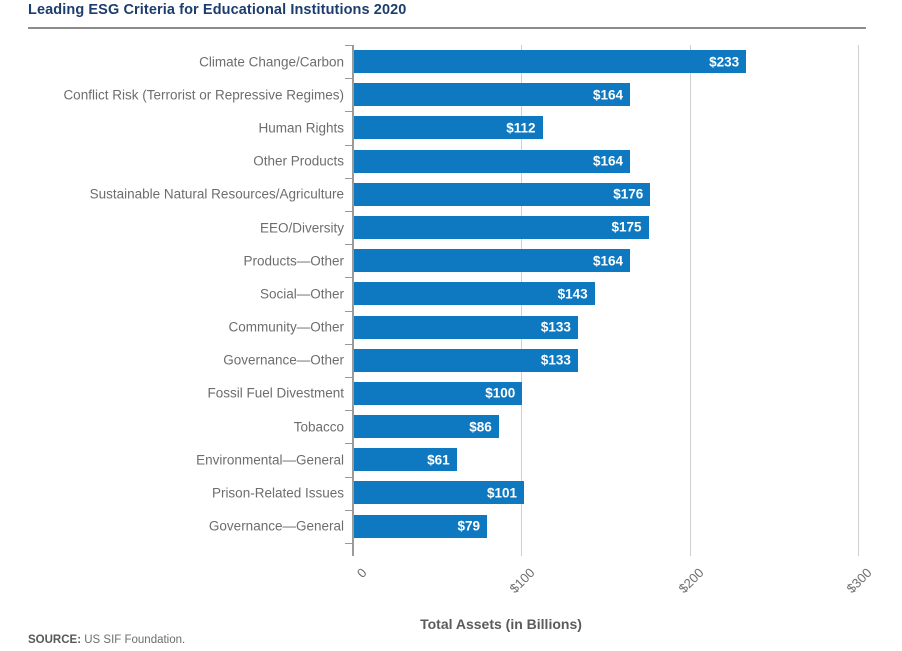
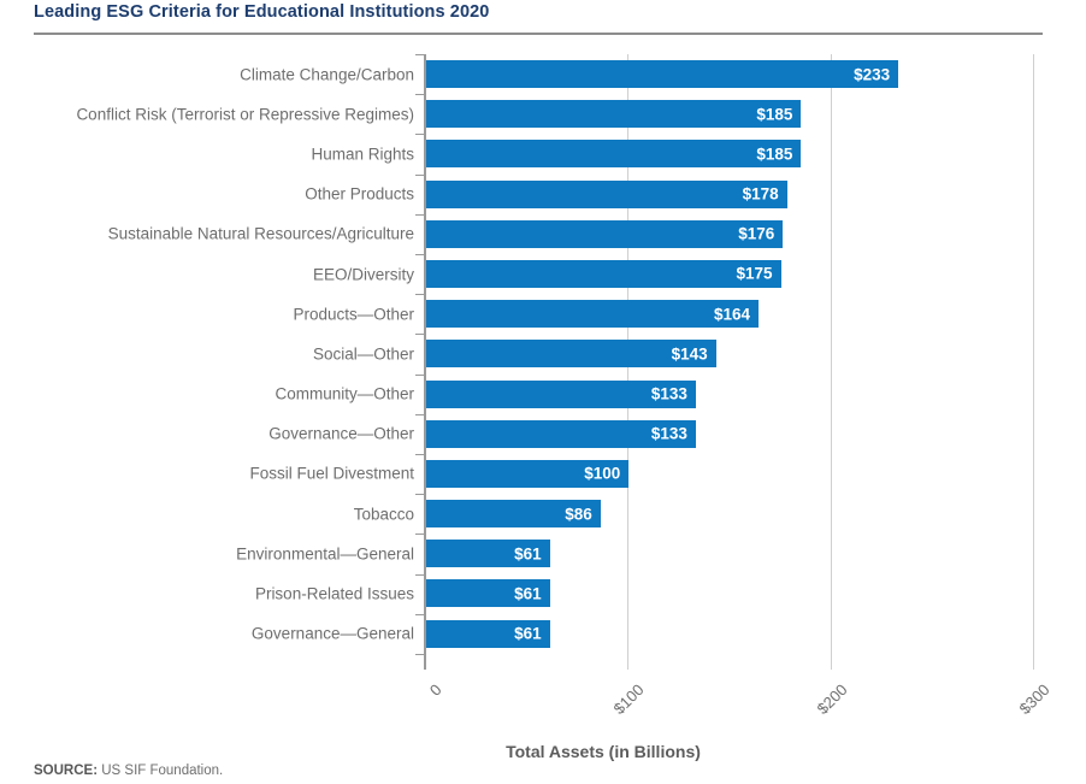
Conflict Risk (Terrorist or Repressive Regimes): $164 -> $185
Human Rights: $112 -> $185
Other Products: $164 -> $178
Prison-Related Issues: $101 -> $61
Governance—General: $79 -> $61
